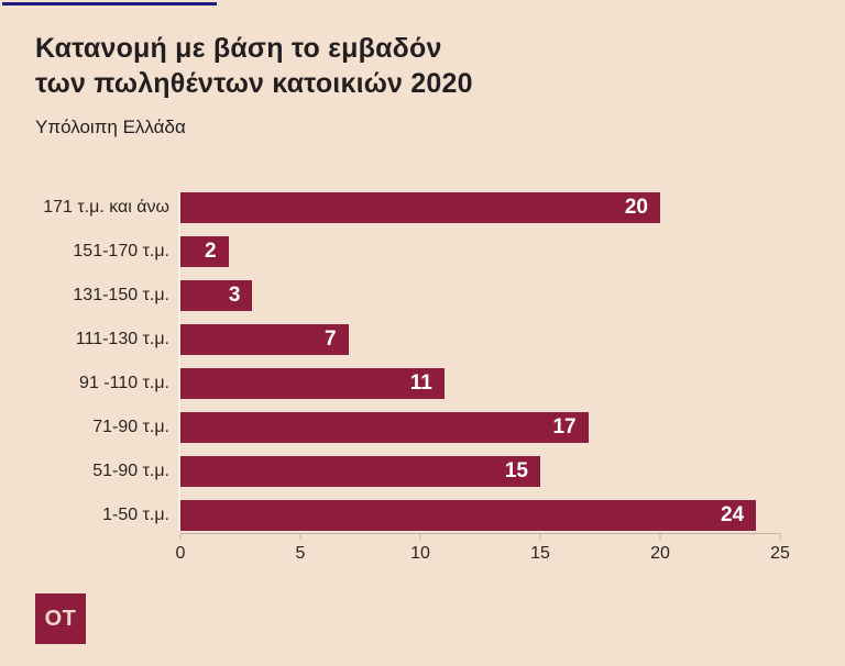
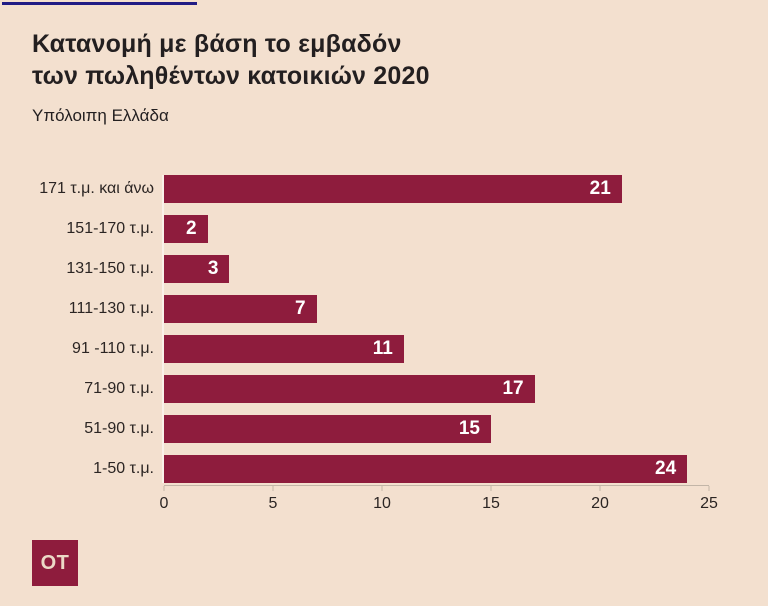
171 τ.μ. και άνω: 20 -> 21
